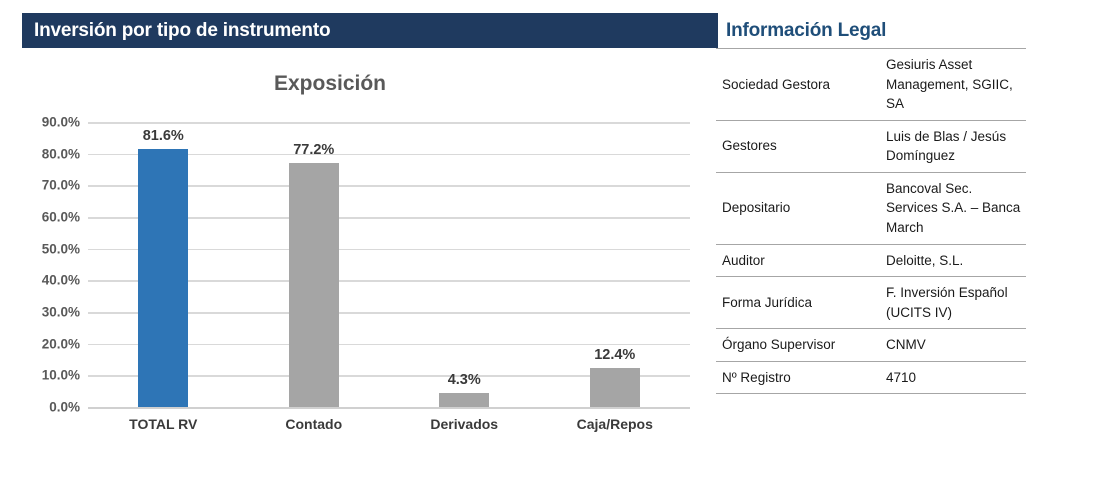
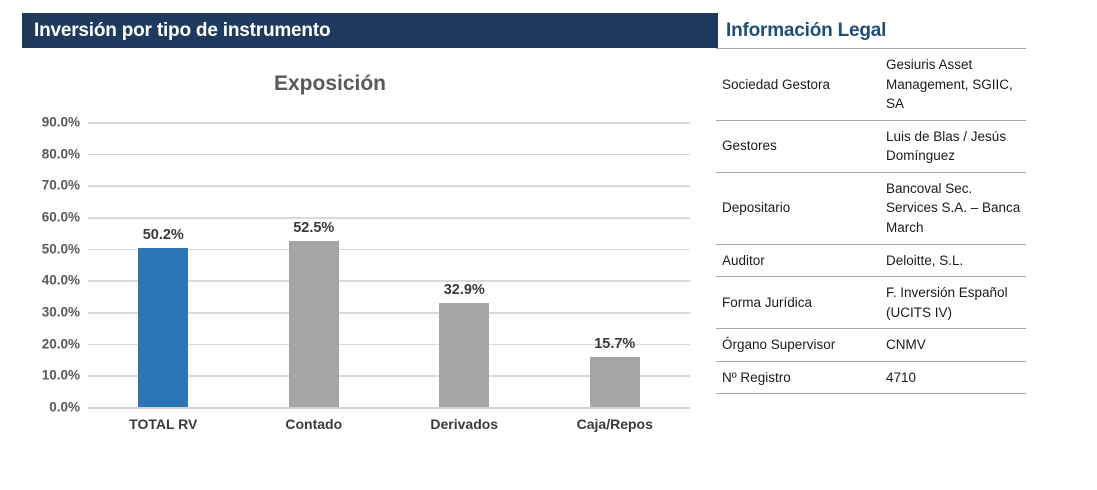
TOTAL RV: 81.6% -> 50.2%
Contado: 77.2% -> 52.5%
Derivados: 4.3% -> 32.9%
Caja/Repos: 12.4% -> 15.7%
